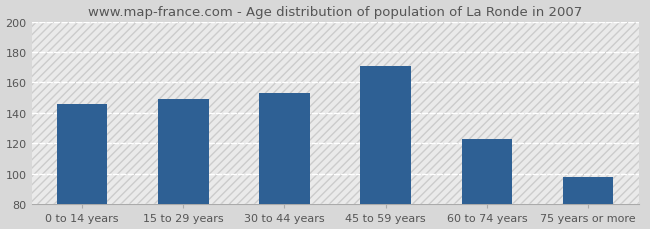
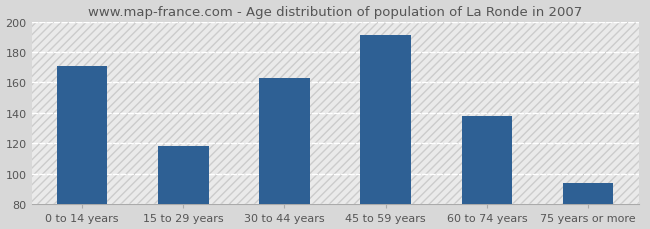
0 to 14 years: 146 -> 171
15 to 29 years: 149 -> 118
30 to 44 years: 153 -> 163
45 to 59 years: 171 -> 191
60 to 74 years: 123 -> 138
75 years or more: 98 -> 94
